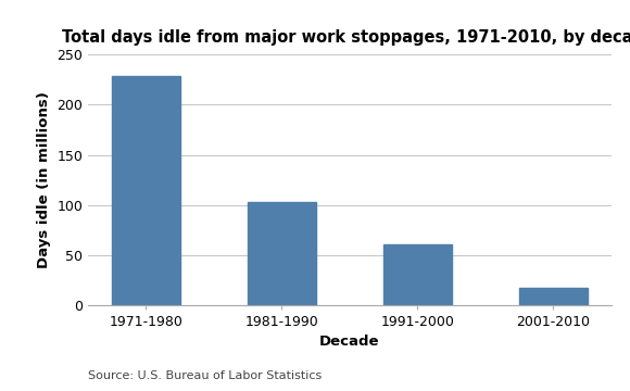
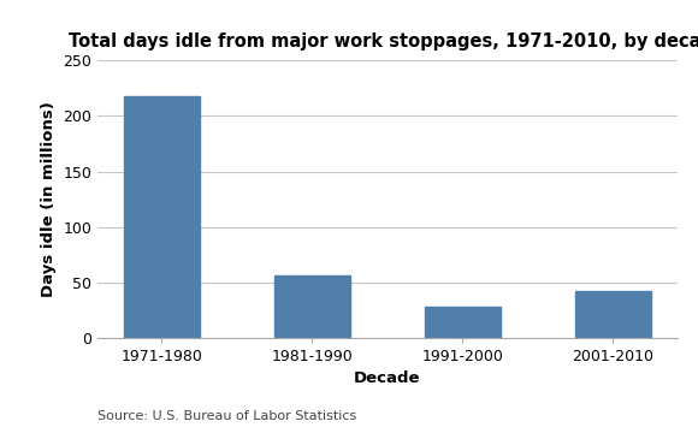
1971-1980: 229 -> 218
1981-1990: 103 -> 56
1991-2000: 61 -> 28
2001-2010: 17 -> 42
